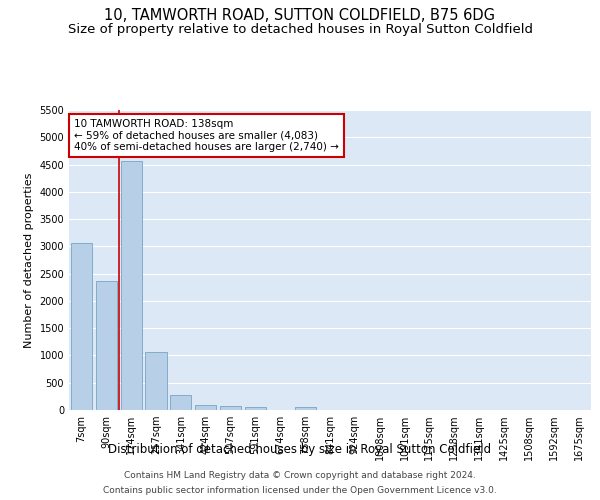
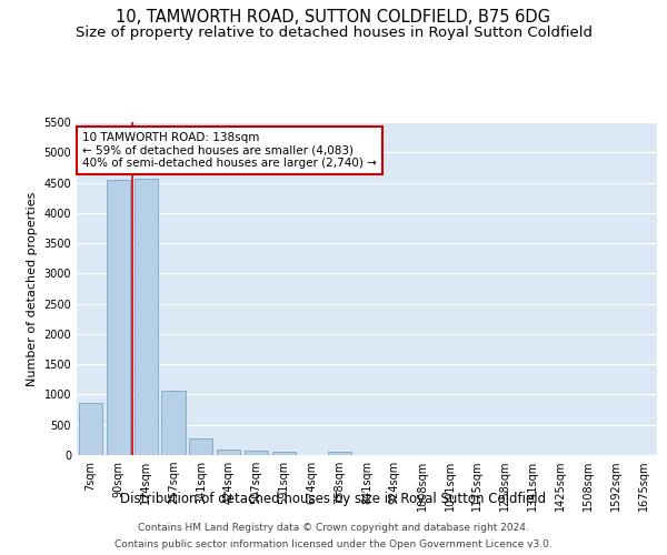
7sqm: 3060 -> 870
90sqm: 2360 -> 4550
